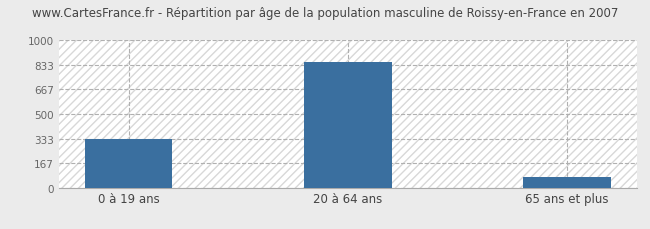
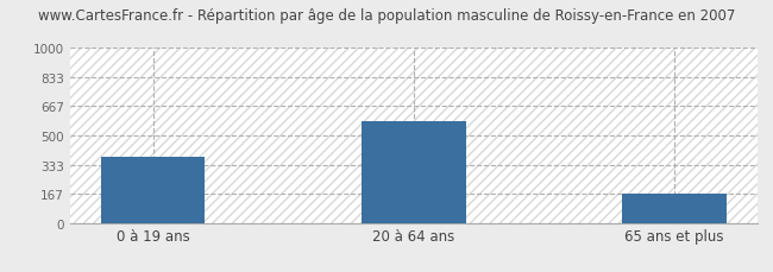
0 à 19 ans: 330 -> 380
20 à 64 ans: 850 -> 580
65 ans et plus: 80 -> 170
